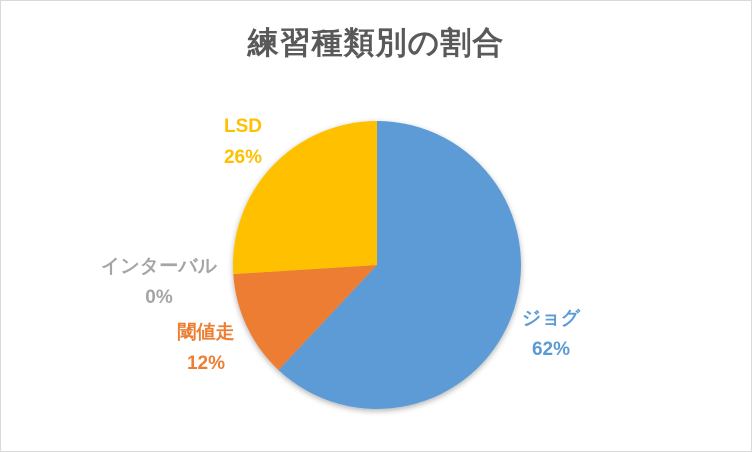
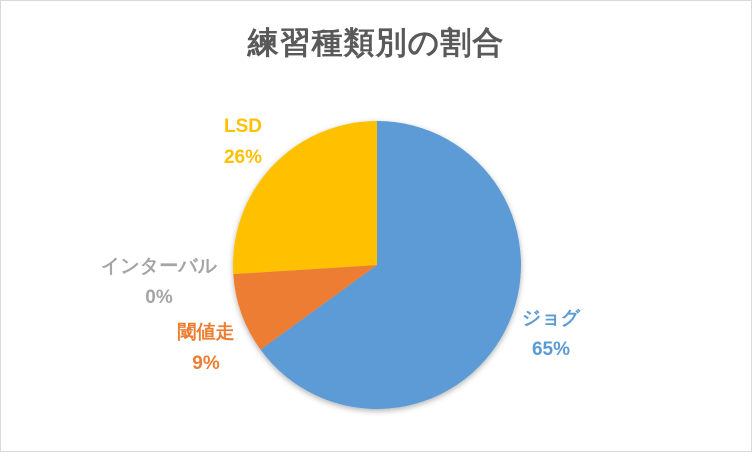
ジョグ: 62% -> 65%
閾値走: 12% -> 9%
